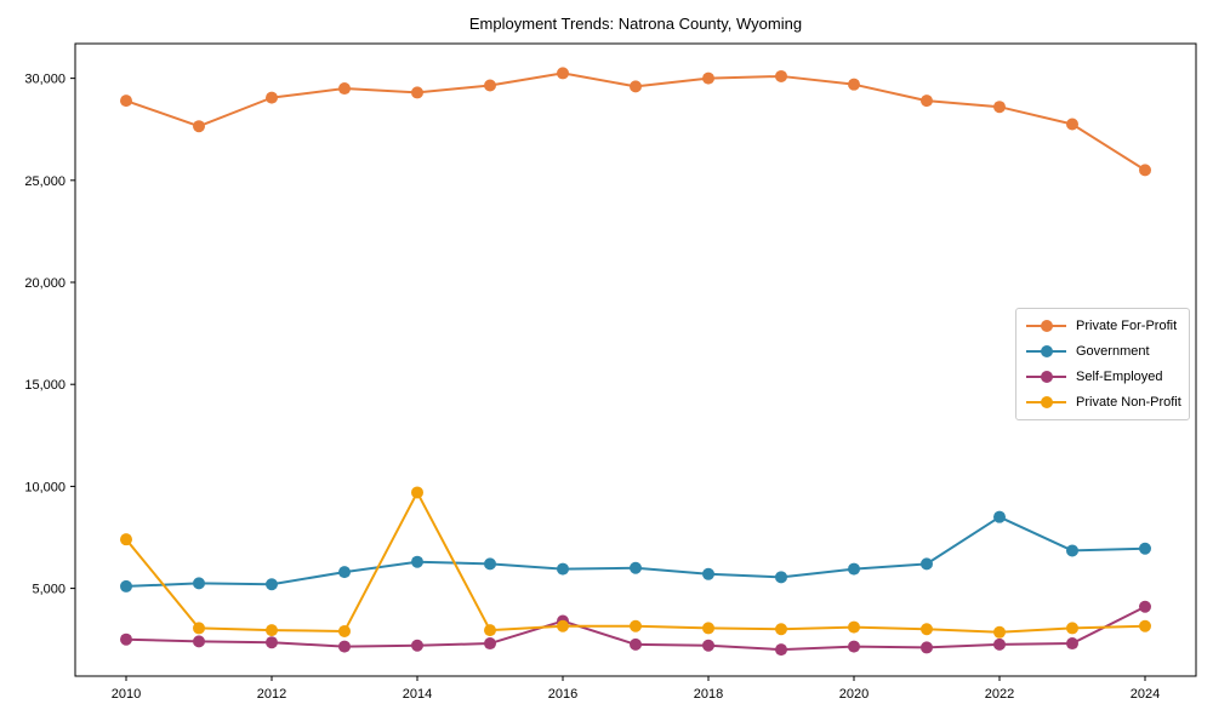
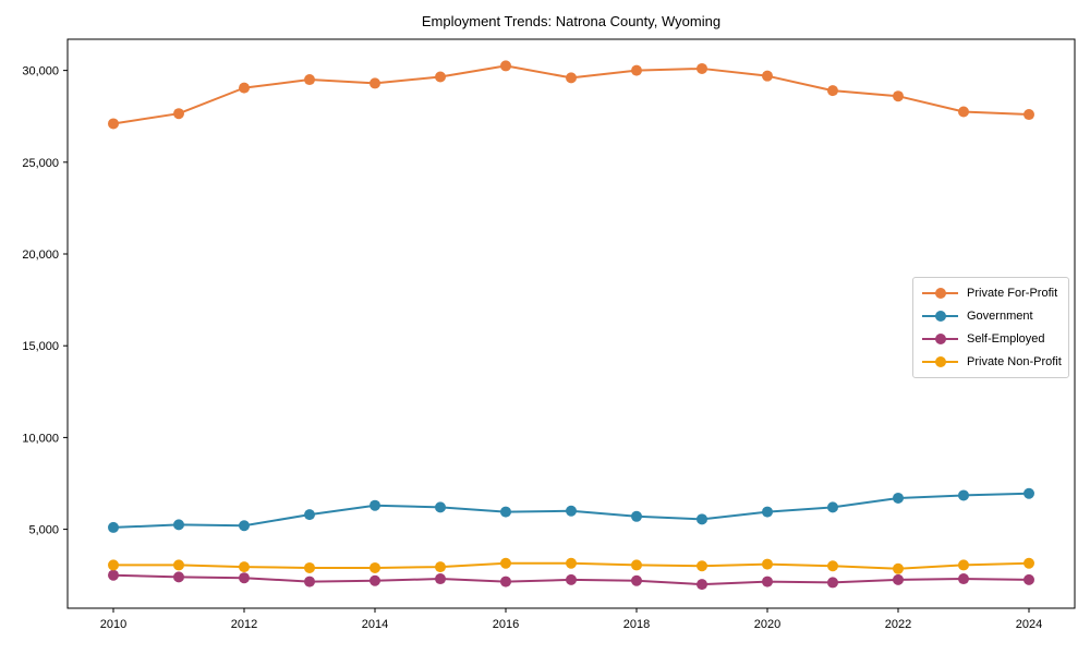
Private For-Profit/2010: 28900 -> 27100
Private Non-Profit/2010: 7400 -> 3000
Private Non-Profit/2014: 9700 -> 2900
Self-Employed/2016: 3400 -> 2200
Government/2022: 8500 -> 6700
Private For-Profit/2024: 25500 -> 27600
Self-Employed/2024: 4100 -> 2200
